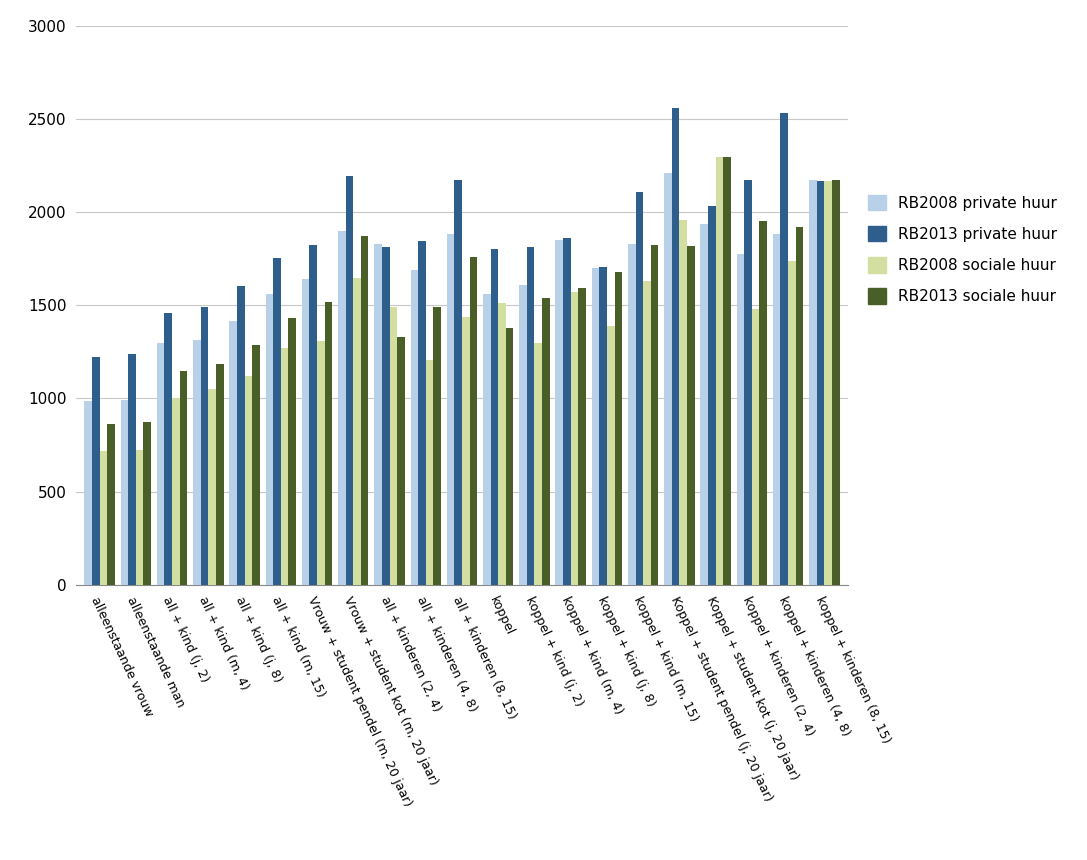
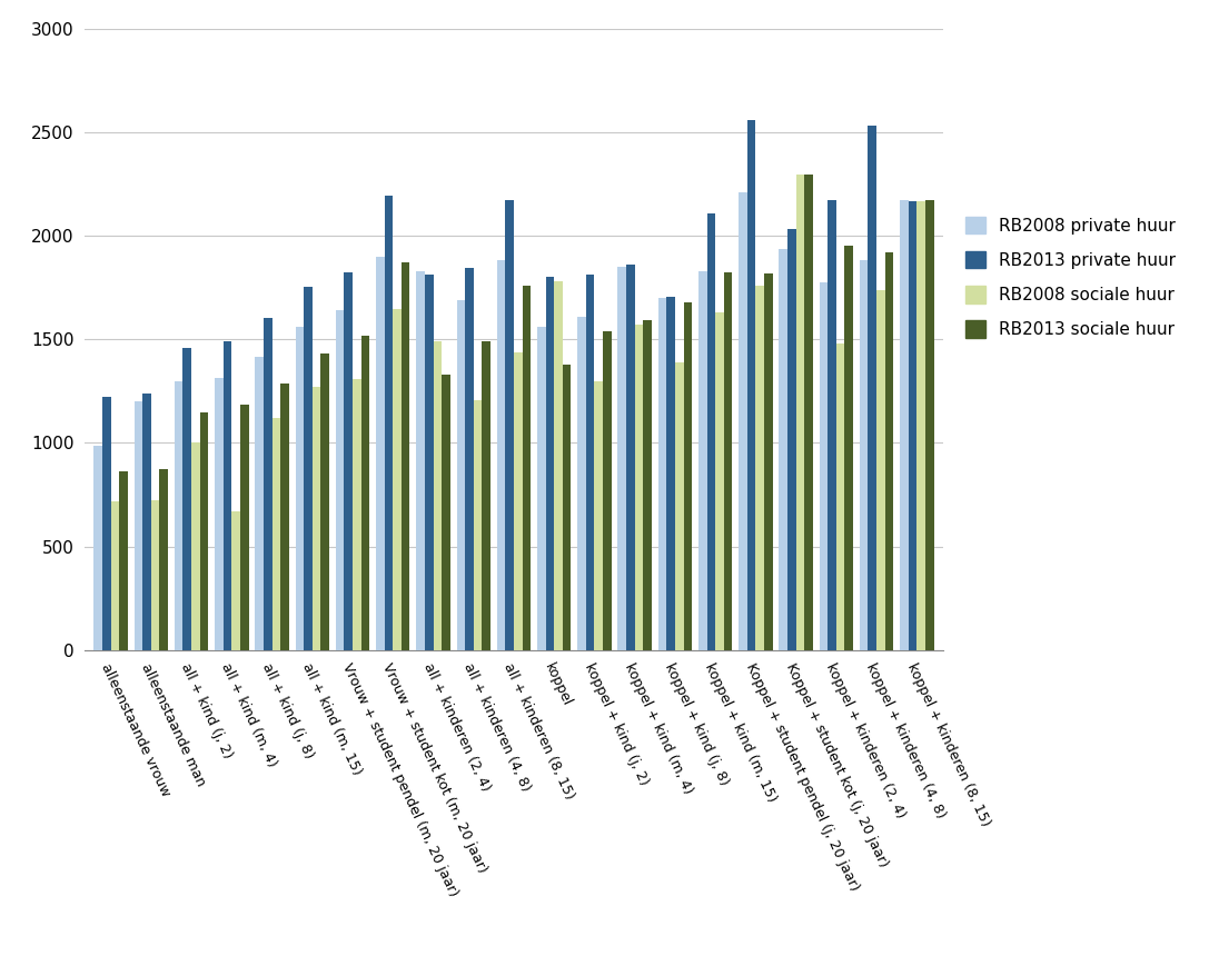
RB2008 private huur/alleenstaande man: 990 -> 1200
RB2008 sociale huur/all + kind (m, 4): 1050 -> 670
RB2008 sociale huur/koppel: 1520 -> 1780
RB2008 sociale huur/Koppel + student pendel (j, 20 jaar): 1960 -> 1760
